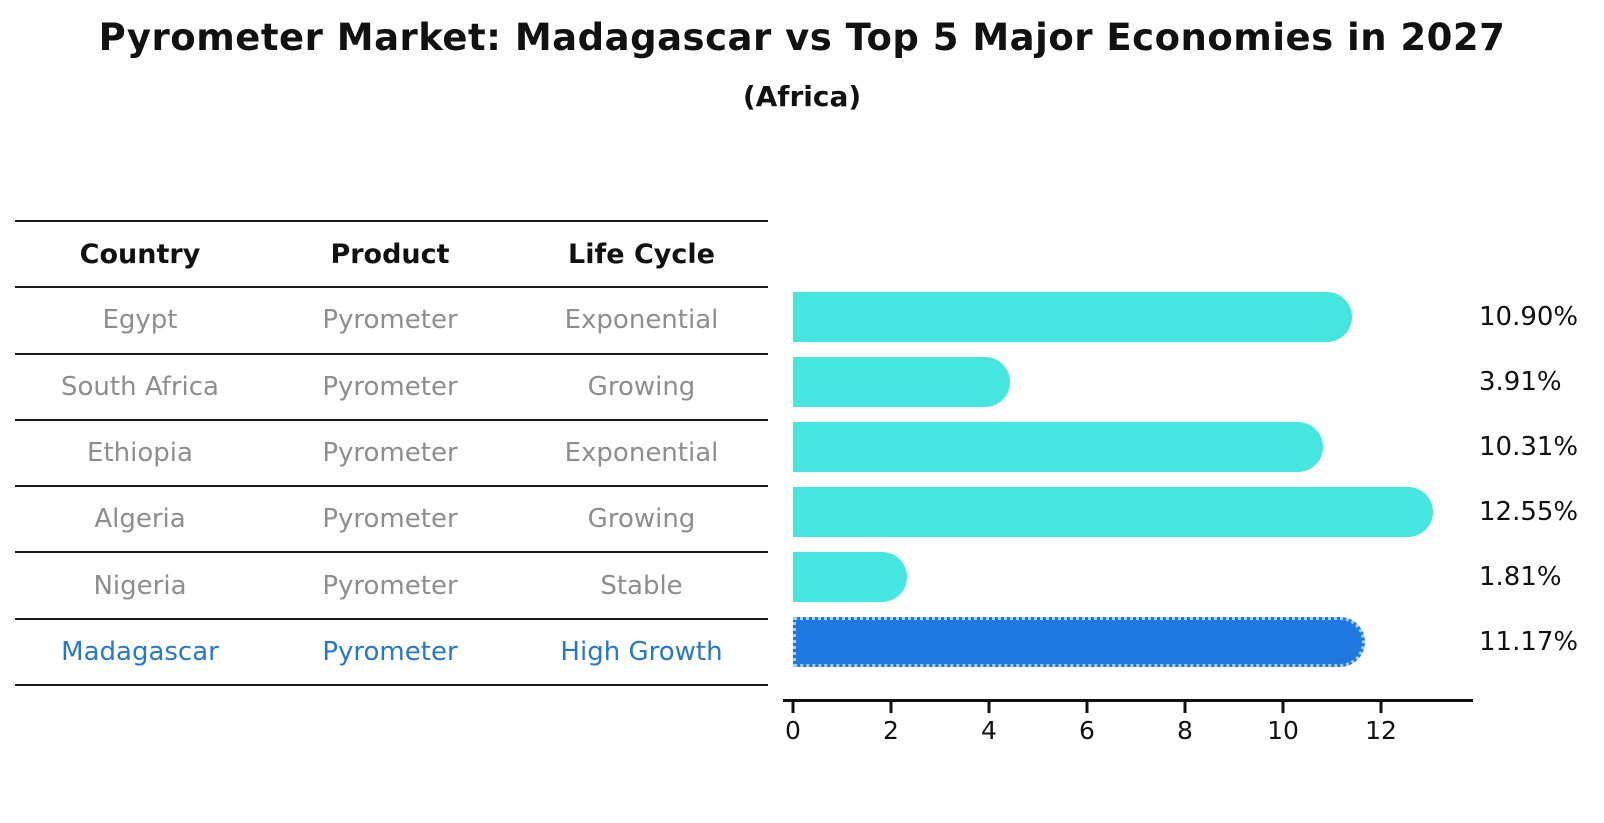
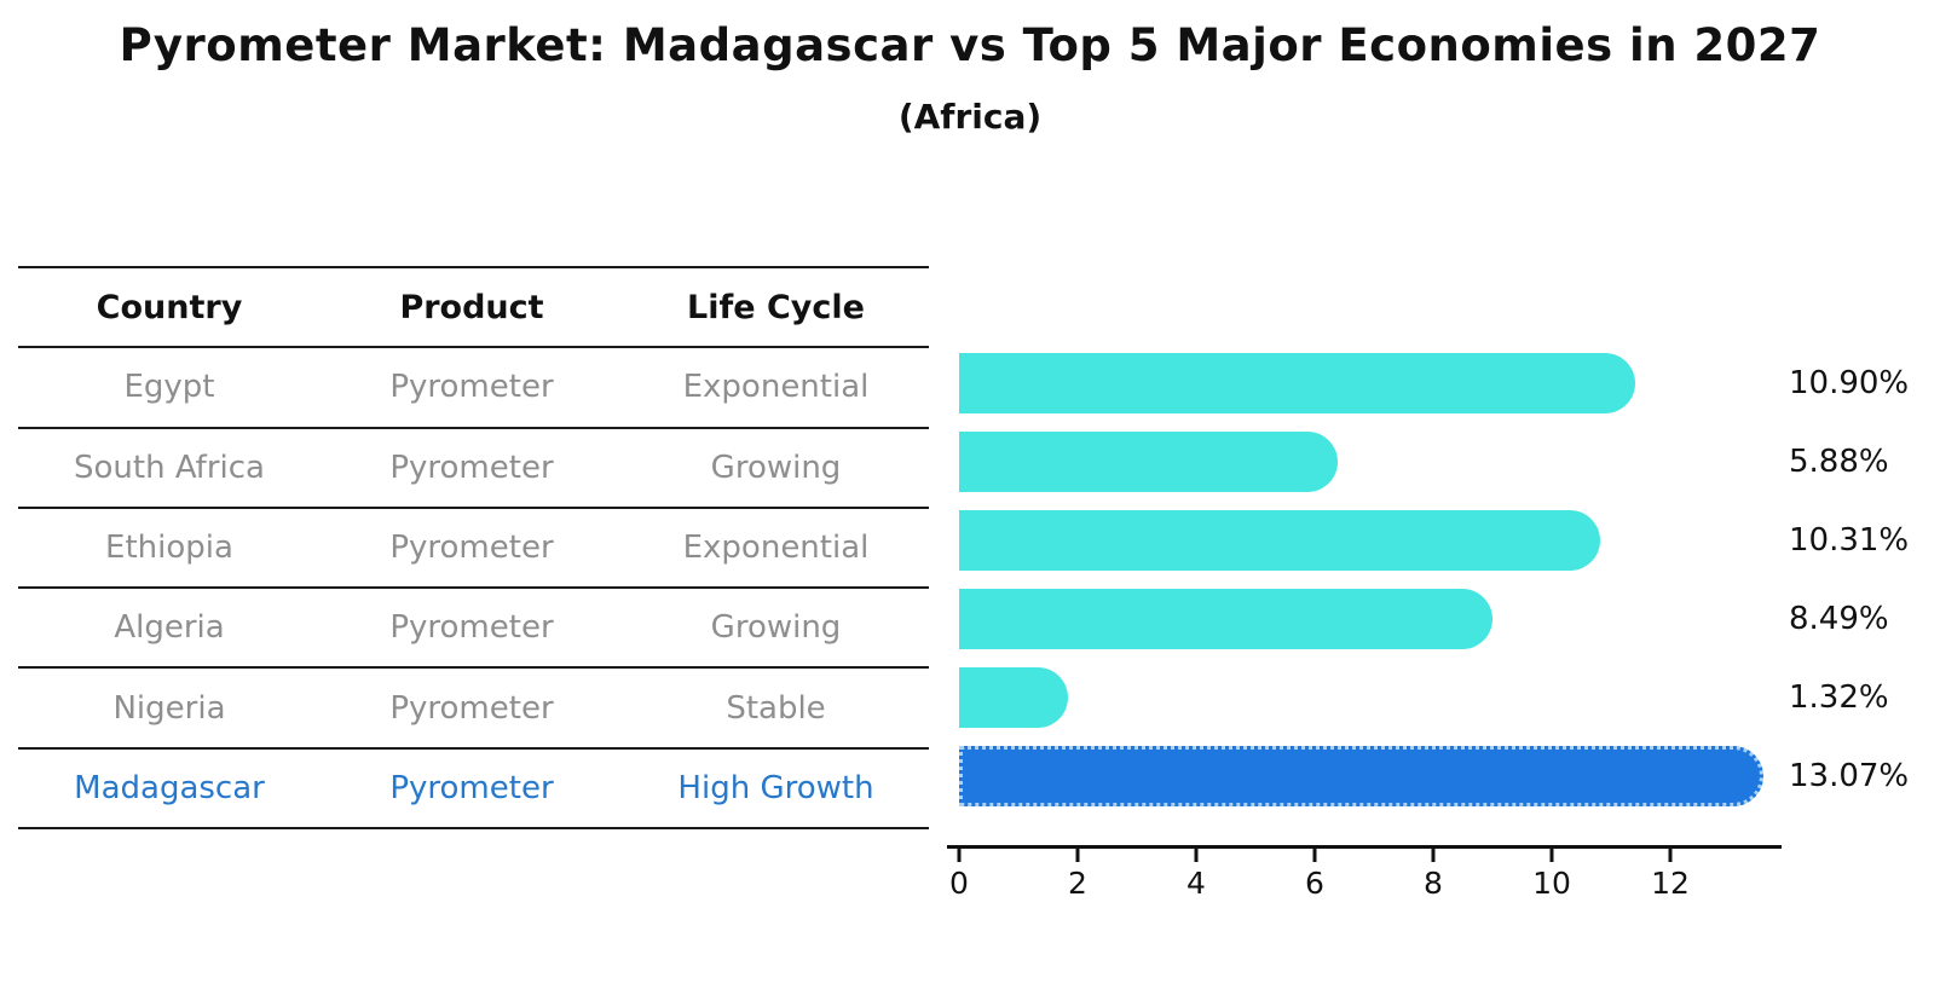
South Africa: 3.91% -> 5.88%
Algeria: 12.55% -> 8.49%
Nigeria: 1.81% -> 1.32%
Madagascar: 11.17% -> 13.07%
